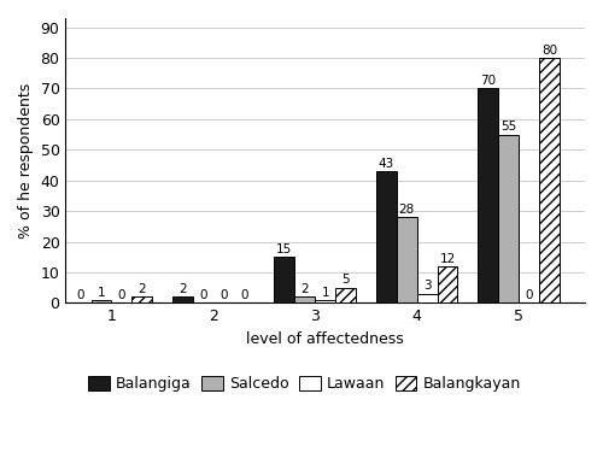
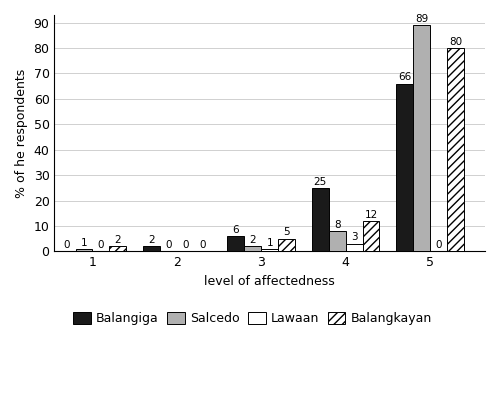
Balangiga/3: 15 -> 6
Balangiga/4: 43 -> 25
Salcedo/4: 28 -> 8
Balangiga/5: 70 -> 66
Salcedo/5: 55 -> 89
